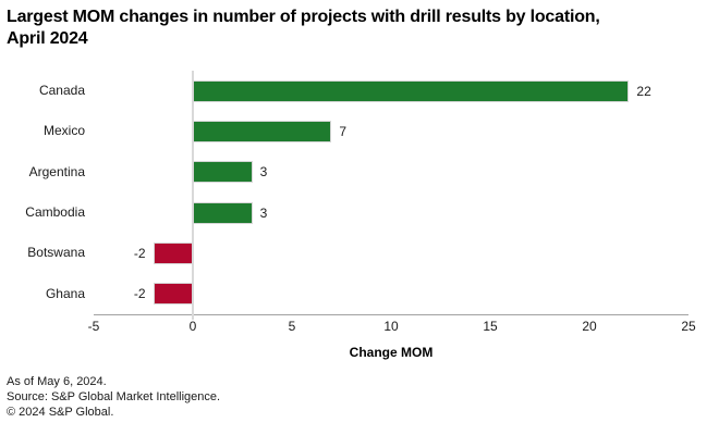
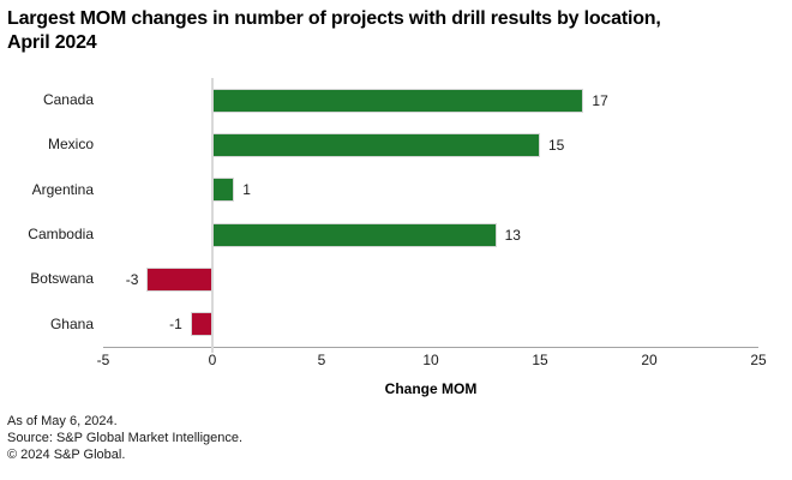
Canada: 22 -> 17
Mexico: 7 -> 15
Argentina: 3 -> 1
Cambodia: 3 -> 13
Botswana: -2 -> -3
Ghana: -2 -> -1
